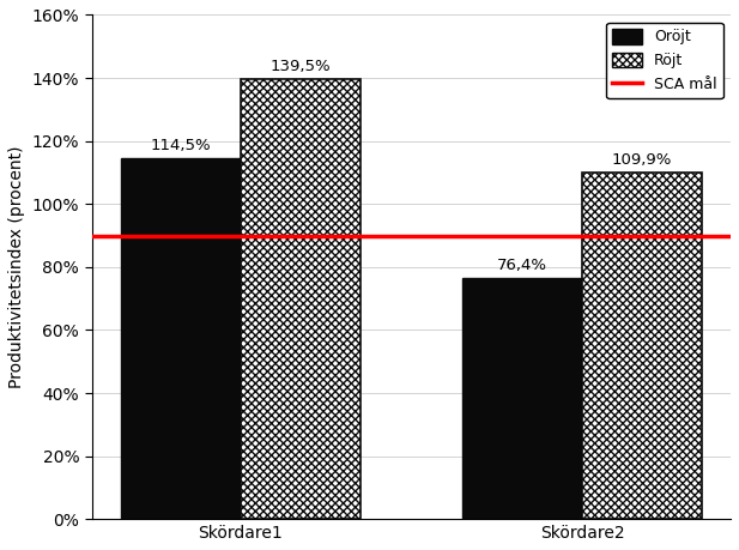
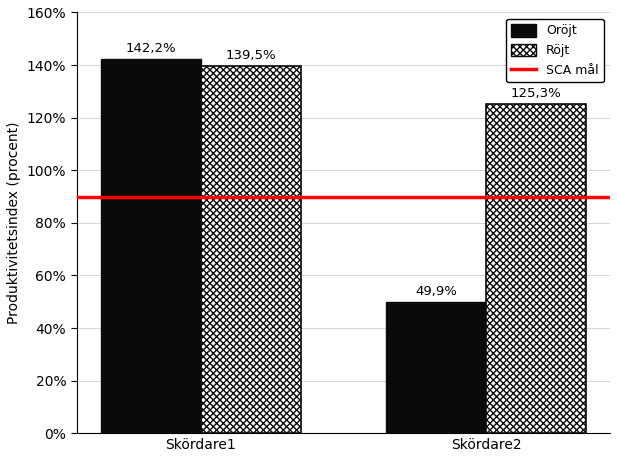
Oröjt/Skördare1: 114,5% -> 142,2%
Oröjt/Skördare2: 76,4% -> 49,9%
Röjt/Skördare2: 109,9% -> 125,3%
